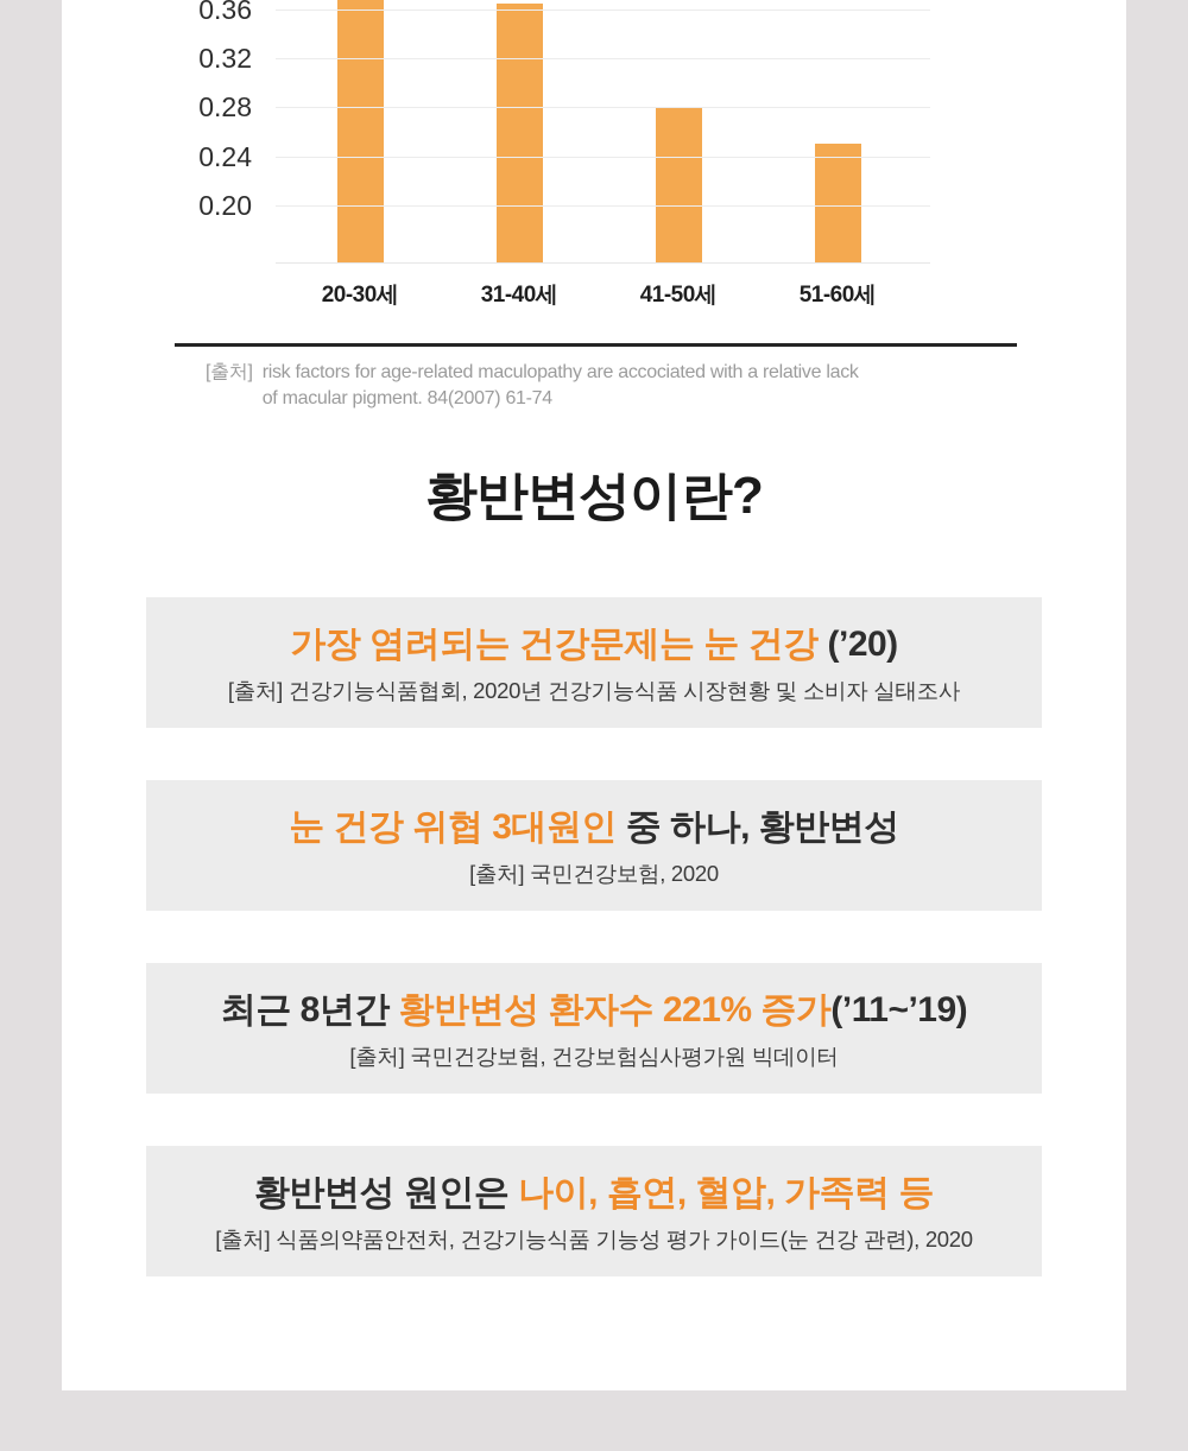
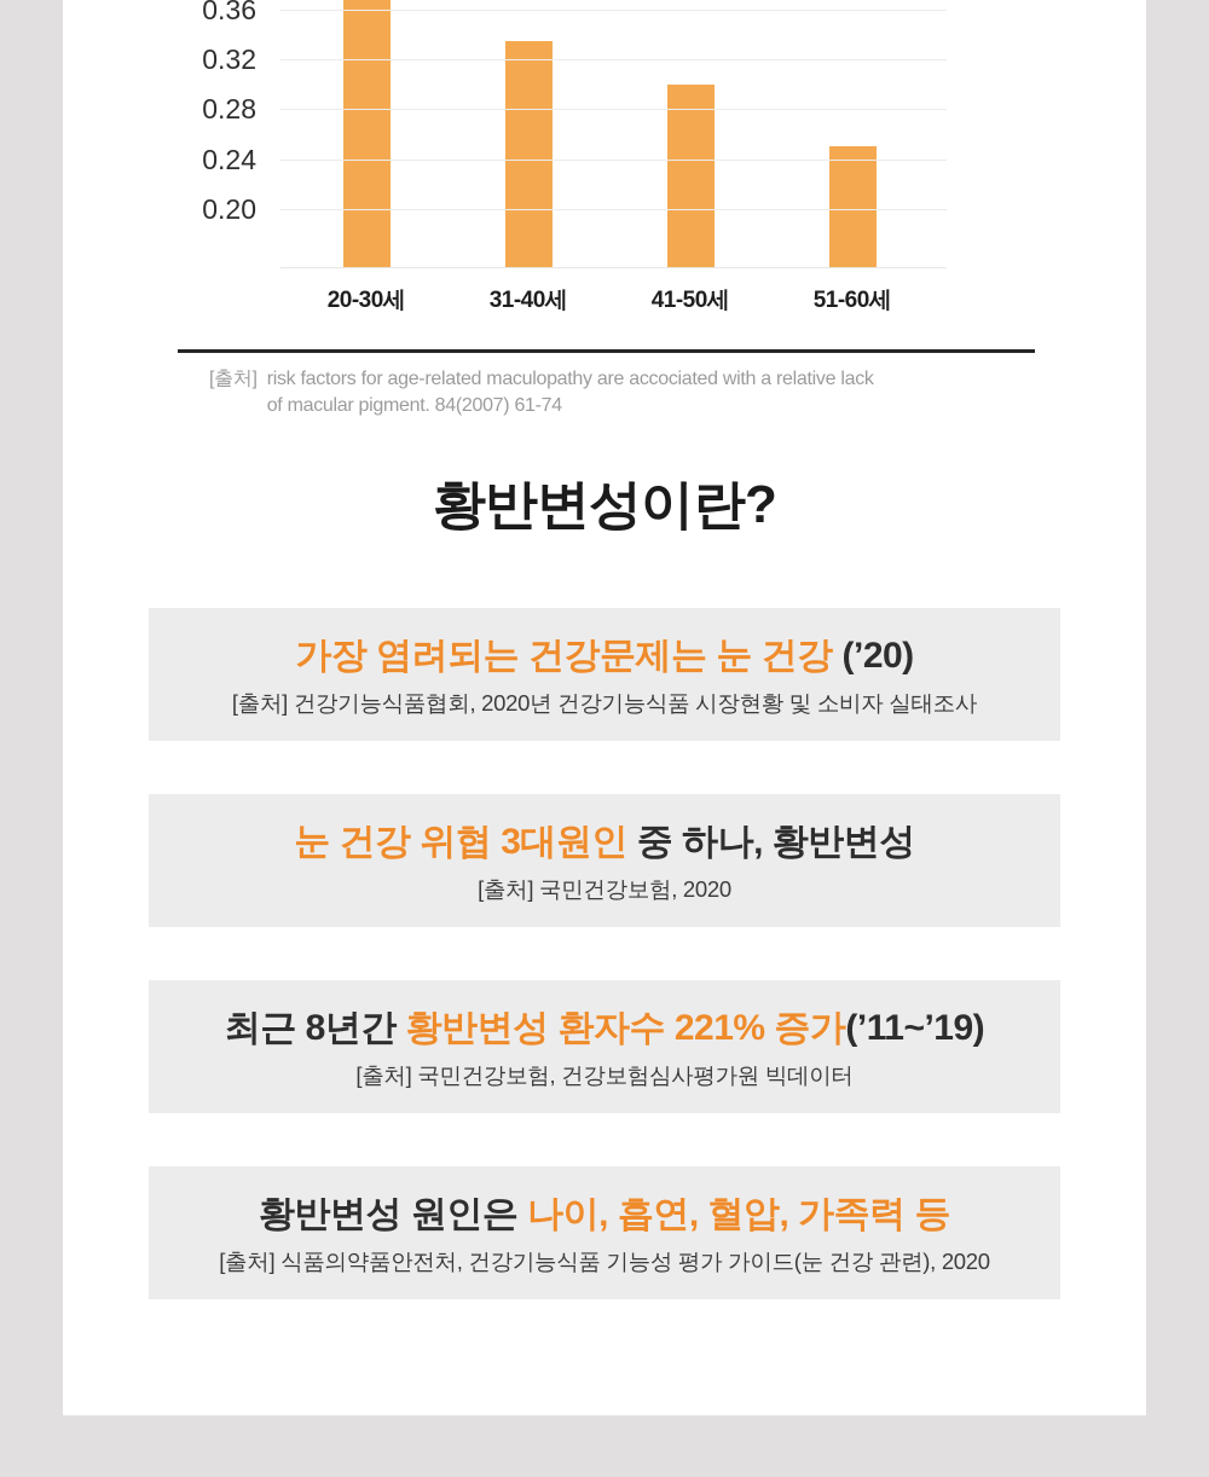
31-40세: 0.365 -> 0.335
41-50세: 0.279 -> 0.300
